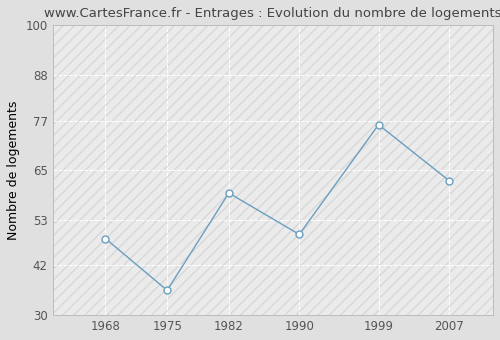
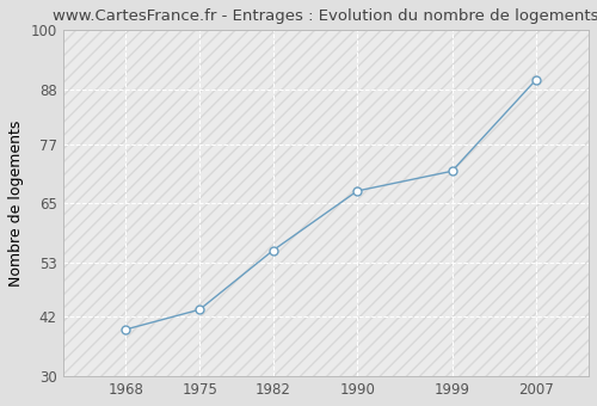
1968: 48.5 -> 39.5
1975: 36.0 -> 43.5
1982: 59.5 -> 55.5
1990: 49.5 -> 67.5
1999: 76.0 -> 71.5
2007: 62.5 -> 90.0
